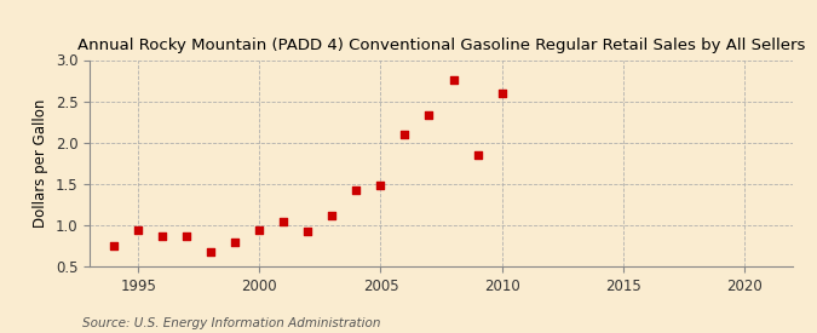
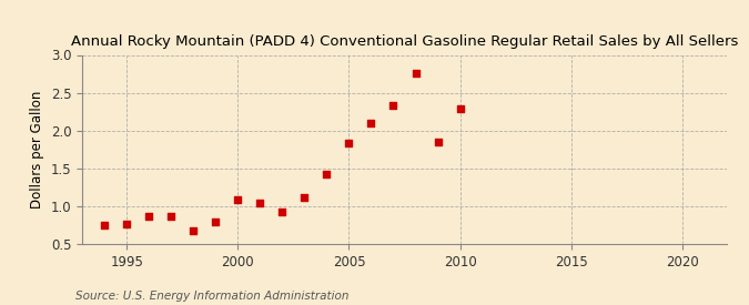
1995: 0.94 -> 0.76
2000: 0.94 -> 1.09
2005: 1.48 -> 1.84
2010: 2.60 -> 2.29
